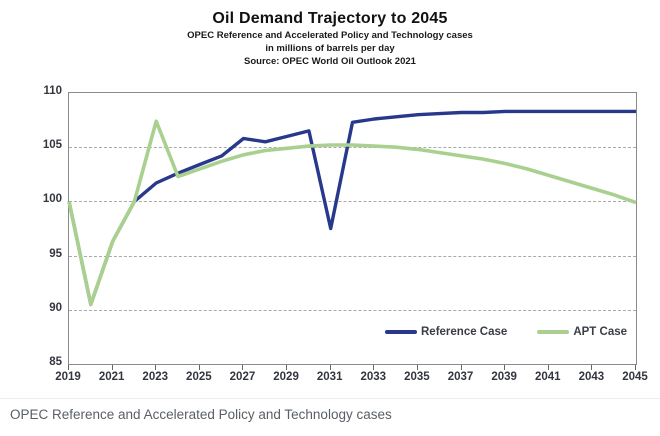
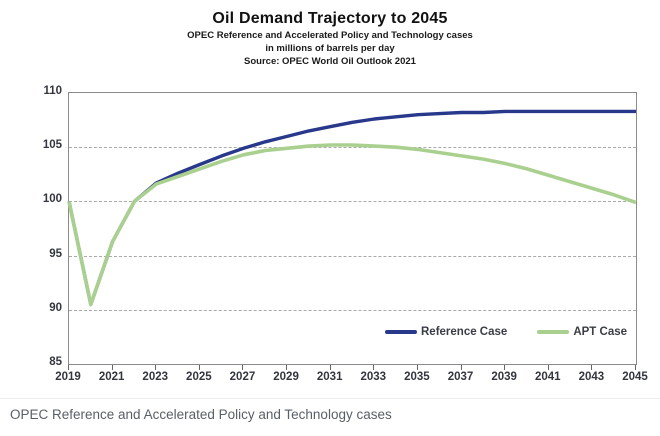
APT Case/2023: 107.4 -> 101.6
Reference Case/2027: 105.8 -> 104.9
Reference Case/2031: 97.5 -> 106.9
